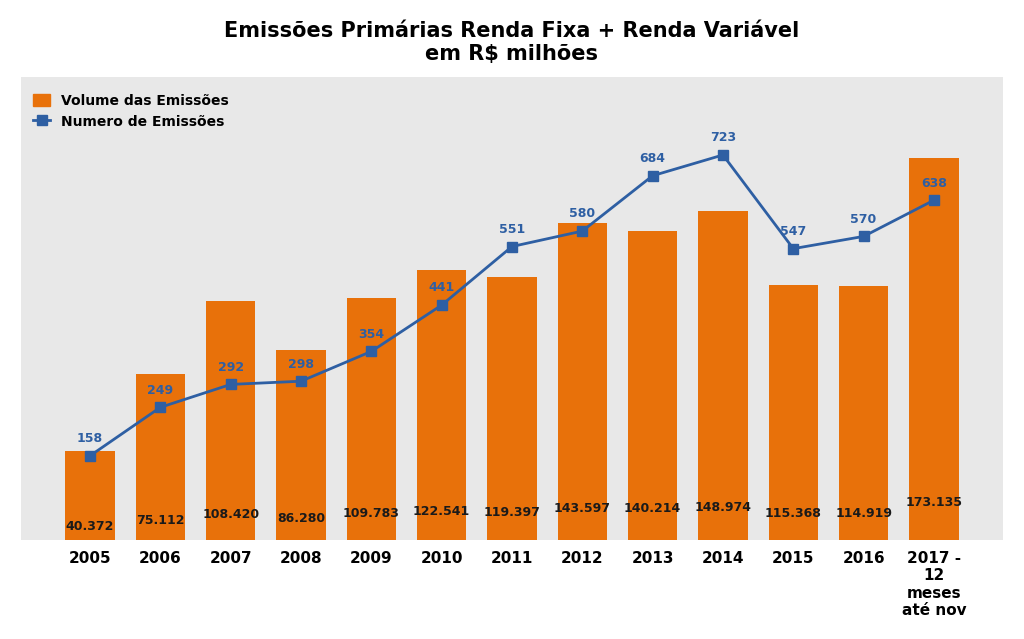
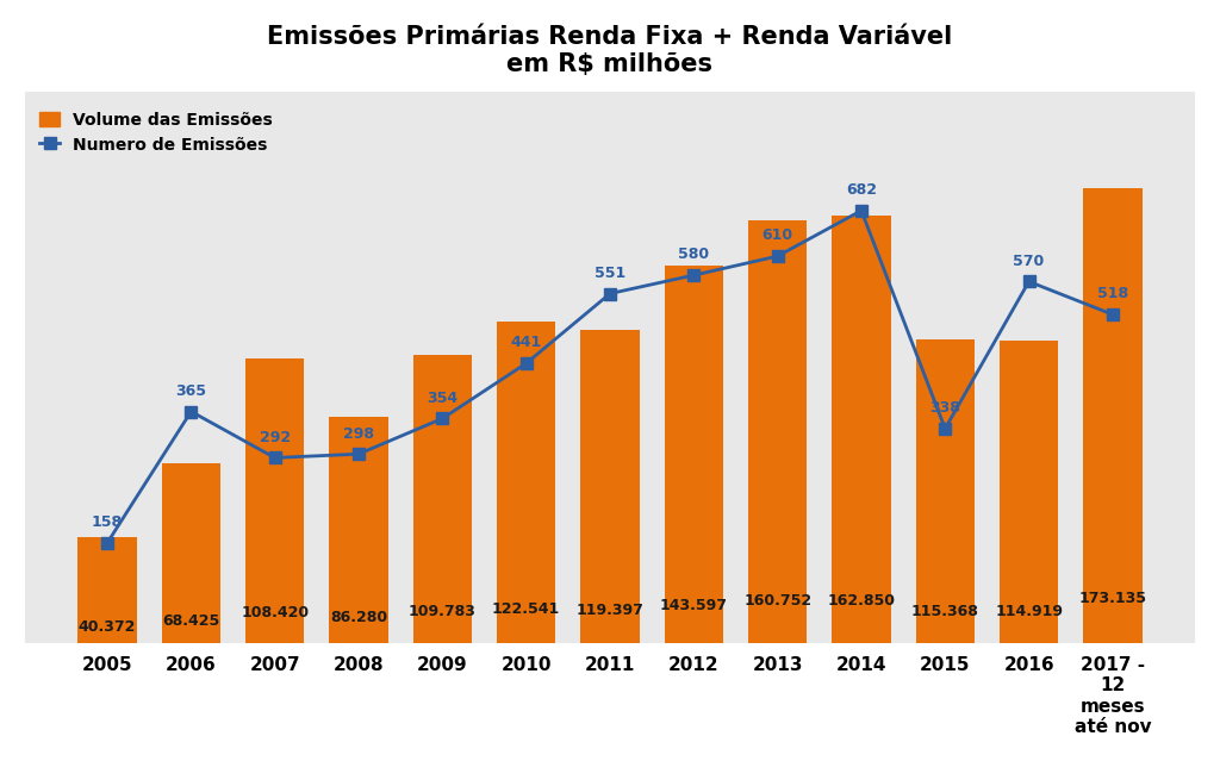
Volume das Emissões/2006: 75.112 -> 68.425
Numero de Emissões/2006: 249 -> 365
Volume das Emissões/2013: 140.214 -> 160.752
Numero de Emissões/2013: 684 -> 610
Volume das Emissões/2014: 148.974 -> 162.850
Numero de Emissões/2014: 723 -> 682
Numero de Emissões/2015: 547 -> 338
Numero de Emissões/2017 - 12 meses até nov: 638 -> 518
